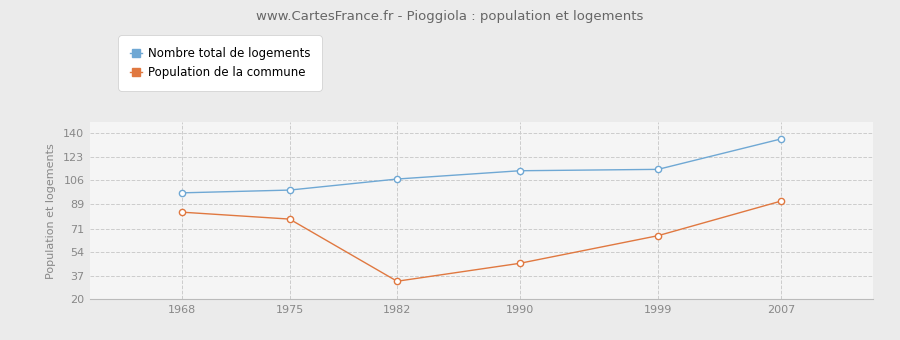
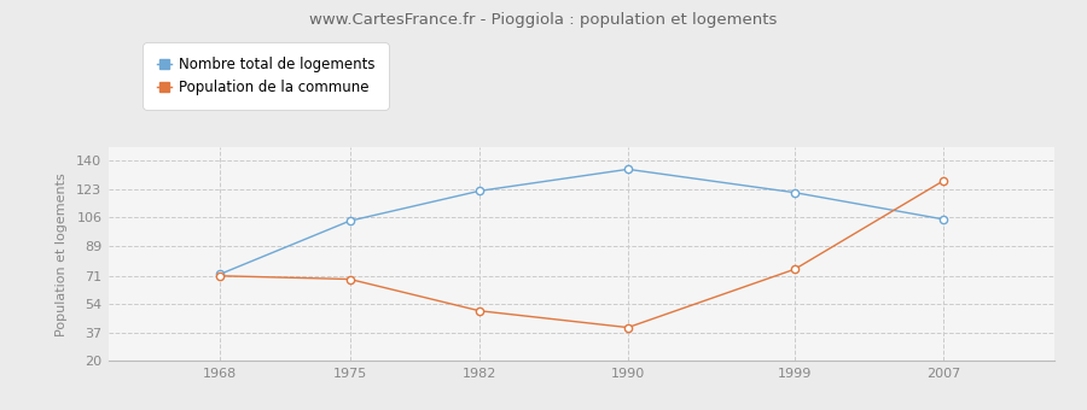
Nombre total de logements/1968: 97 -> 72
Population de la commune/1968: 83 -> 71
Nombre total de logements/1975: 99 -> 104
Population de la commune/1975: 78 -> 69
Nombre total de logements/1982: 107 -> 122
Population de la commune/1982: 33 -> 50
Nombre total de logements/1990: 113 -> 135
Population de la commune/1990: 46 -> 40
Nombre total de logements/1999: 114 -> 121
Population de la commune/1999: 66 -> 75
Nombre total de logements/2007: 136 -> 105
Population de la commune/2007: 91 -> 128
